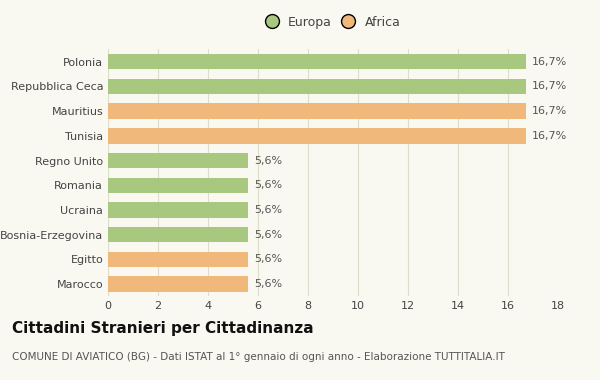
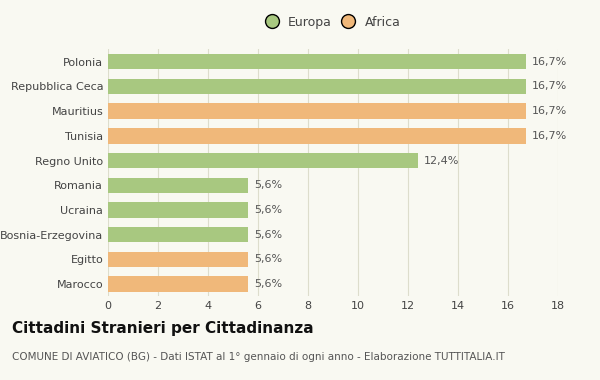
Regno Unito: 5,6% -> 12,4%
